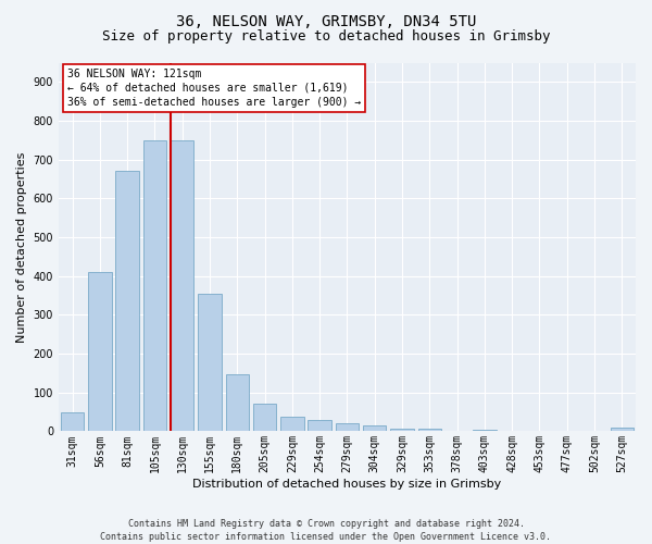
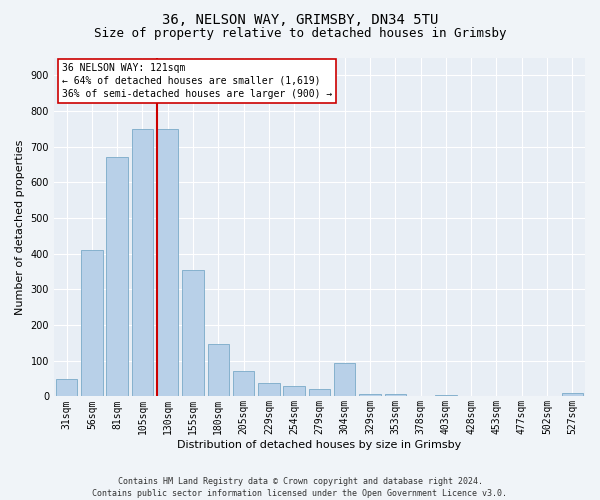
304sqm: 14 -> 95
